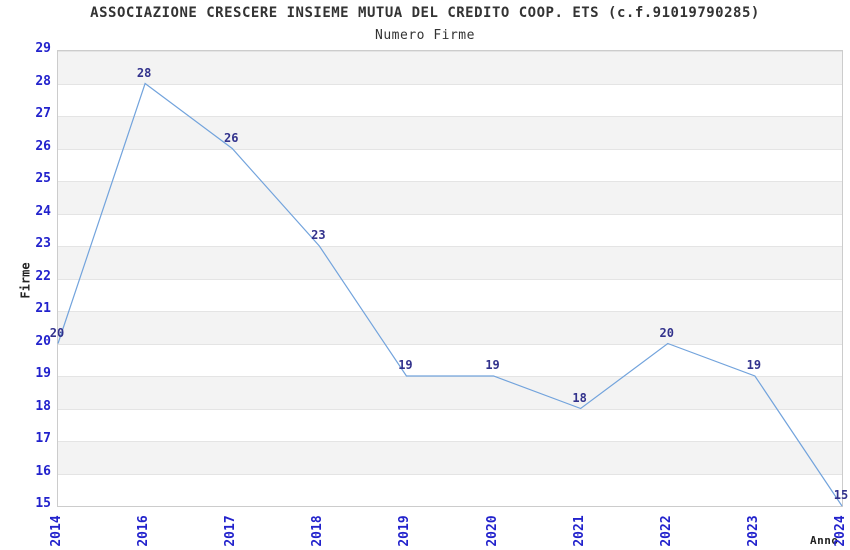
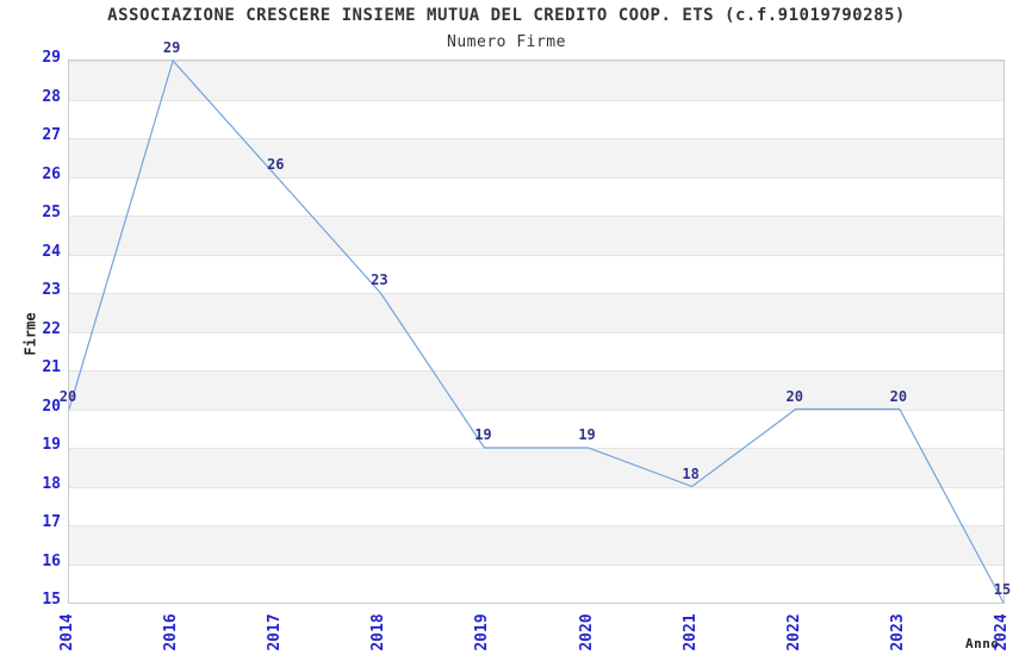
2016: 28 -> 29
2023: 19 -> 20
